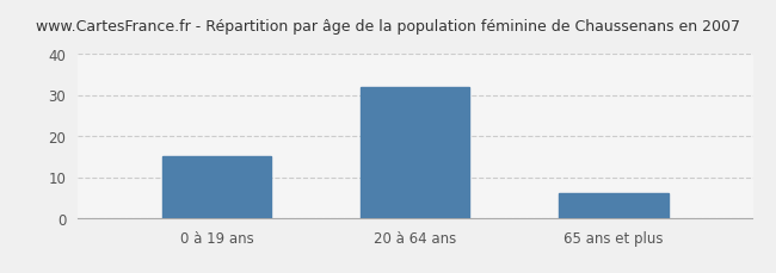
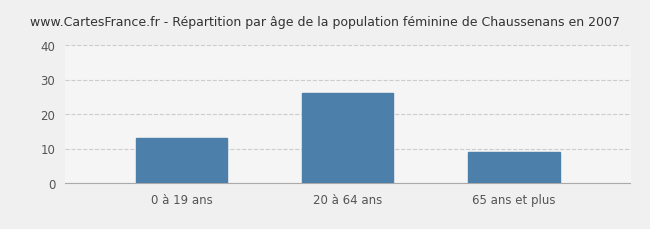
0 à 19 ans: 15 -> 13
20 à 64 ans: 32 -> 26
65 ans et plus: 6 -> 9
